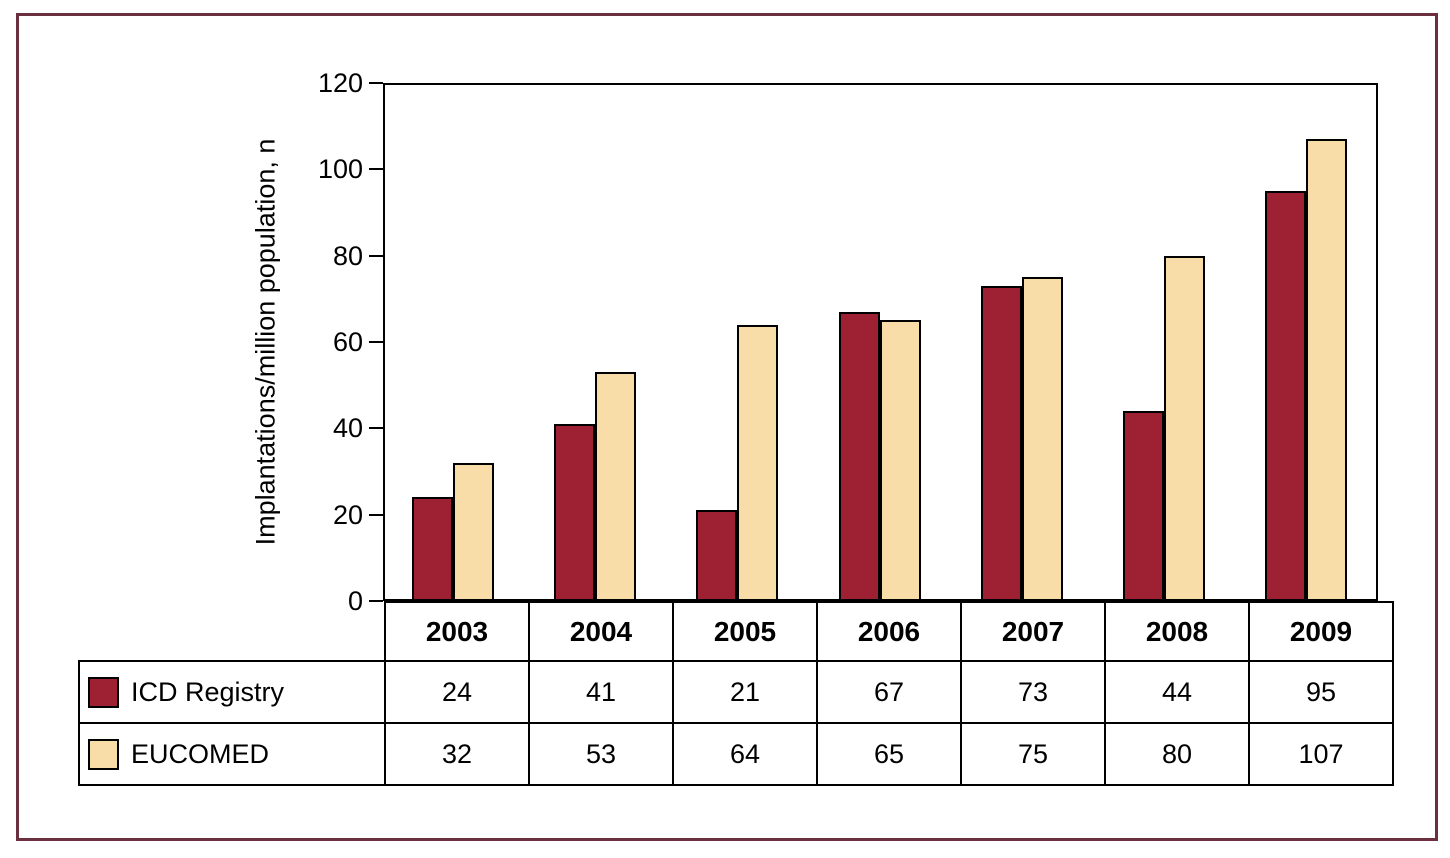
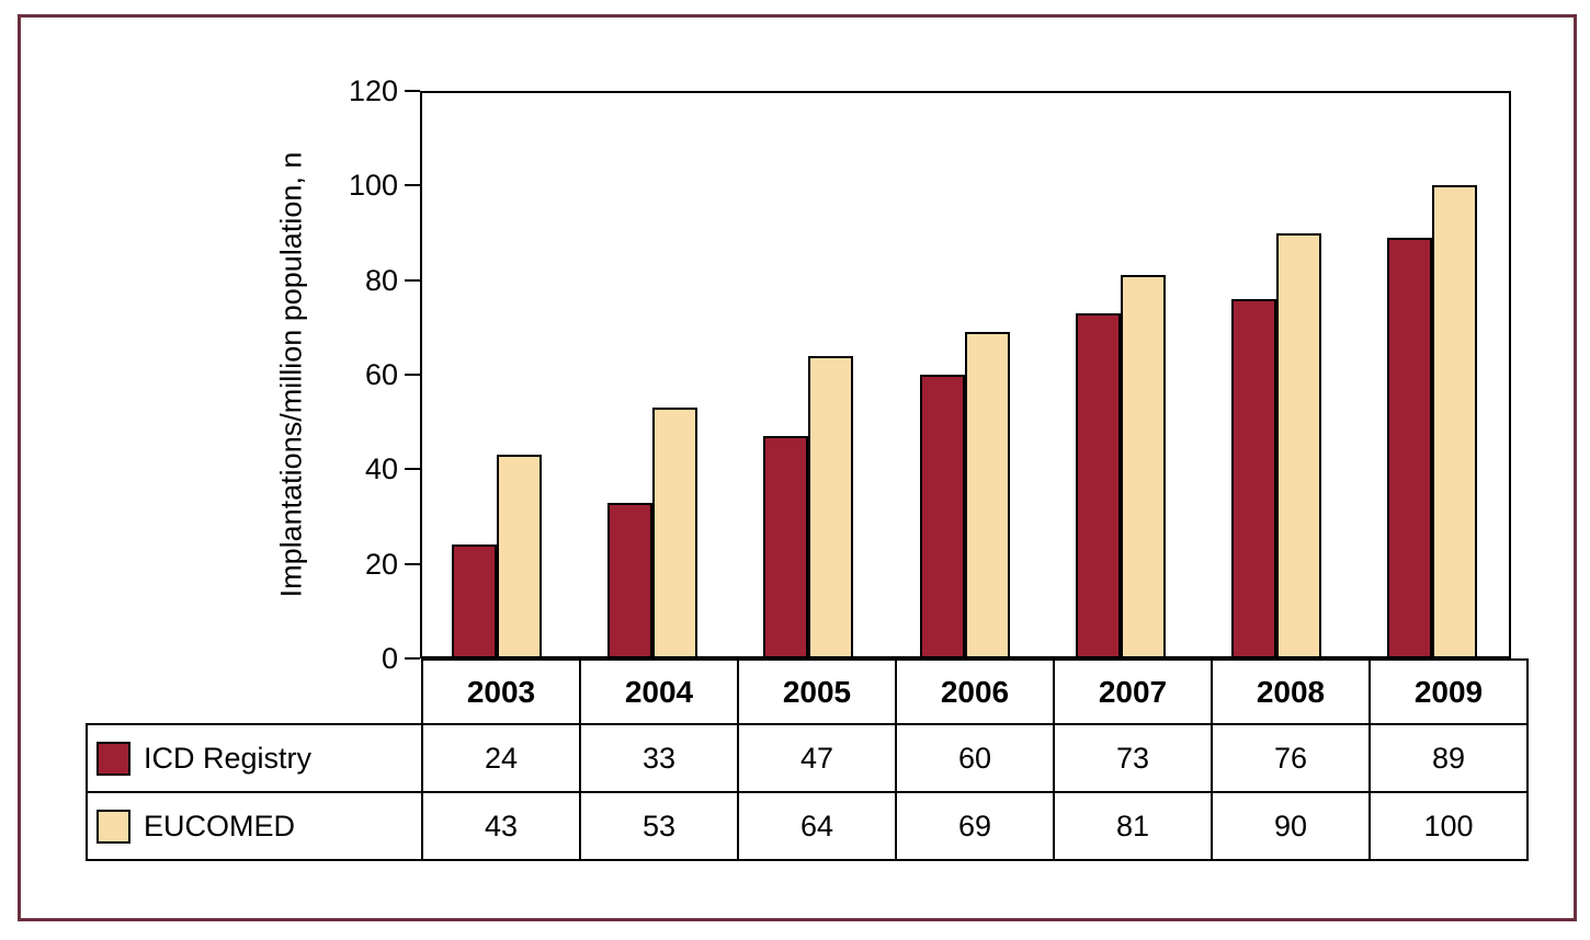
EUCOMED/2003: 32 -> 43
ICD Registry/2004: 41 -> 33
ICD Registry/2005: 21 -> 47
ICD Registry/2006: 67 -> 60
EUCOMED/2006: 65 -> 69
EUCOMED/2007: 75 -> 81
ICD Registry/2008: 44 -> 76
EUCOMED/2008: 80 -> 90
ICD Registry/2009: 95 -> 89
EUCOMED/2009: 107 -> 100
